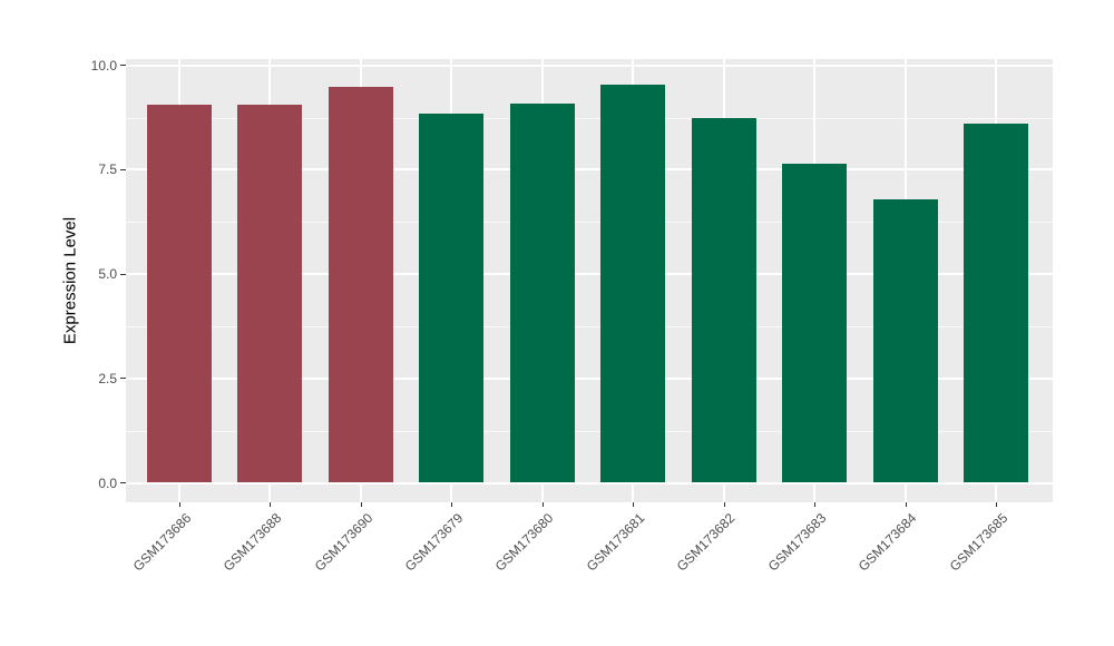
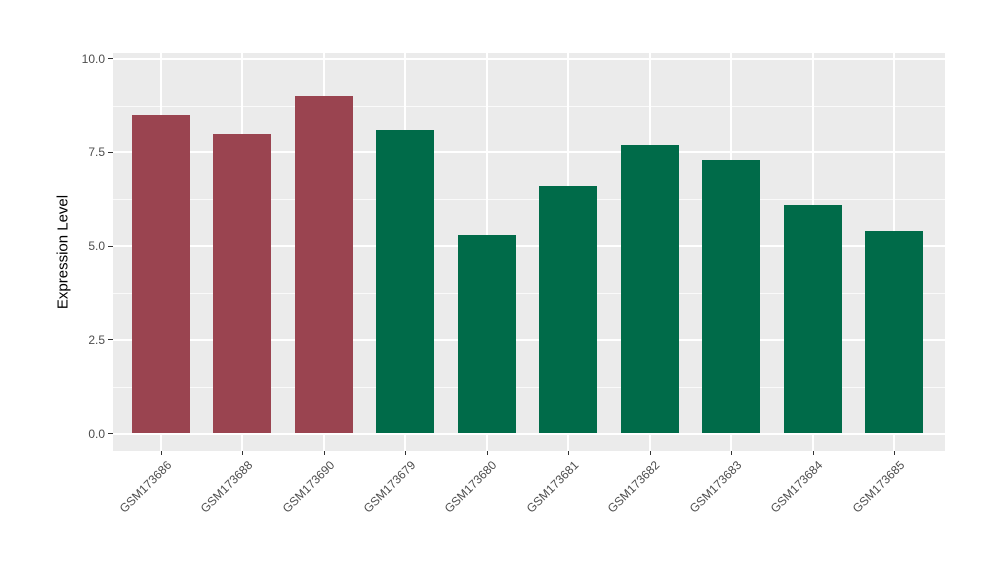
GSM173686: 9.1 -> 8.5
GSM173688: 9.1 -> 8.0
GSM173690: 9.5 -> 9.0
GSM173679: 8.8 -> 8.1
GSM173680: 9.1 -> 5.3
GSM173681: 9.6 -> 6.6
GSM173682: 8.8 -> 7.7
GSM173683: 7.7 -> 7.3
GSM173684: 6.8 -> 6.1
GSM173685: 8.6 -> 5.4
